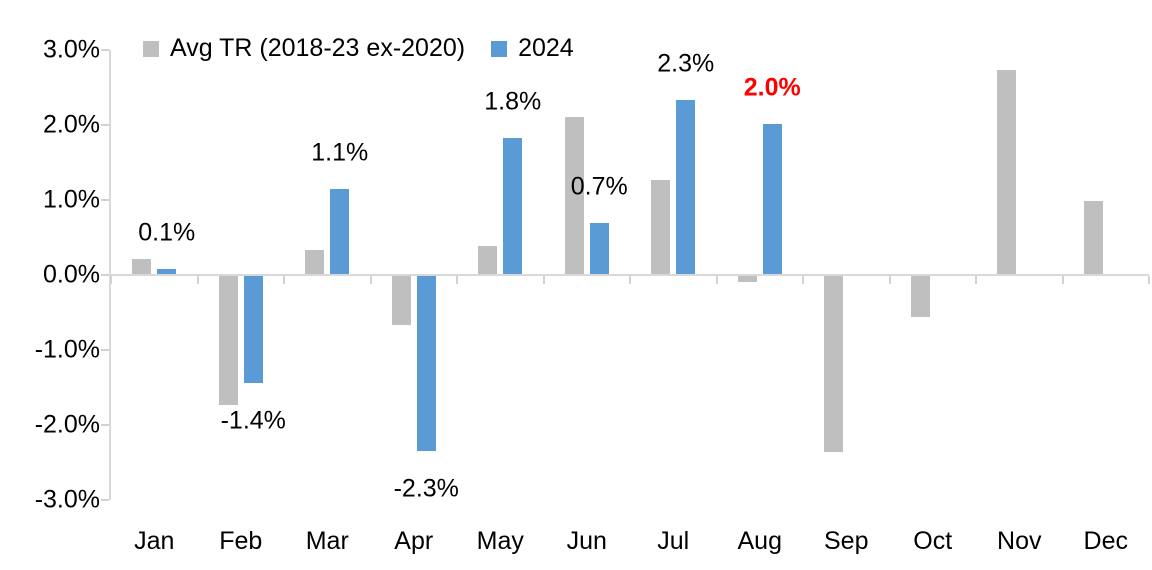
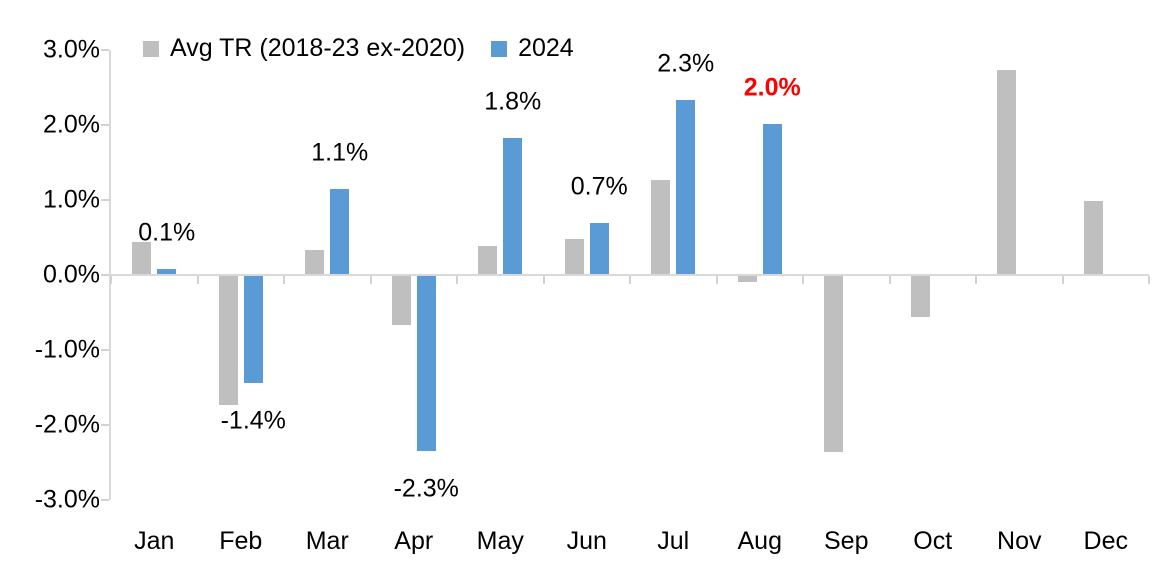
Avg TR (2018-23 ex-2020)/Jan: 0.2% -> 0.4%
Avg TR (2018-23 ex-2020)/Jun: 2.1% -> 0.5%
